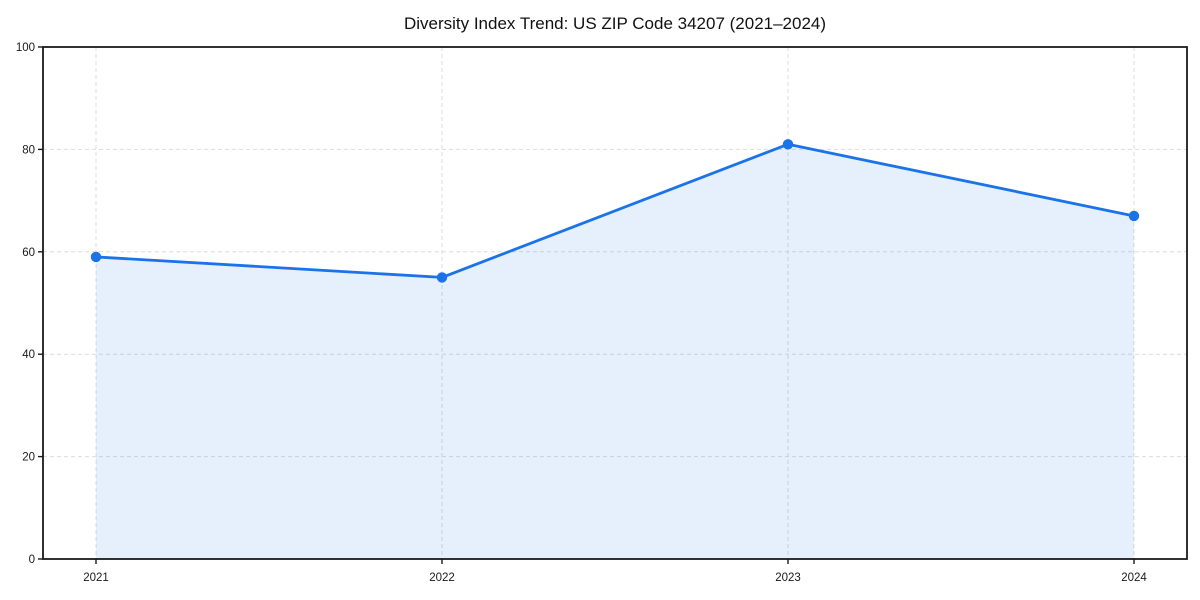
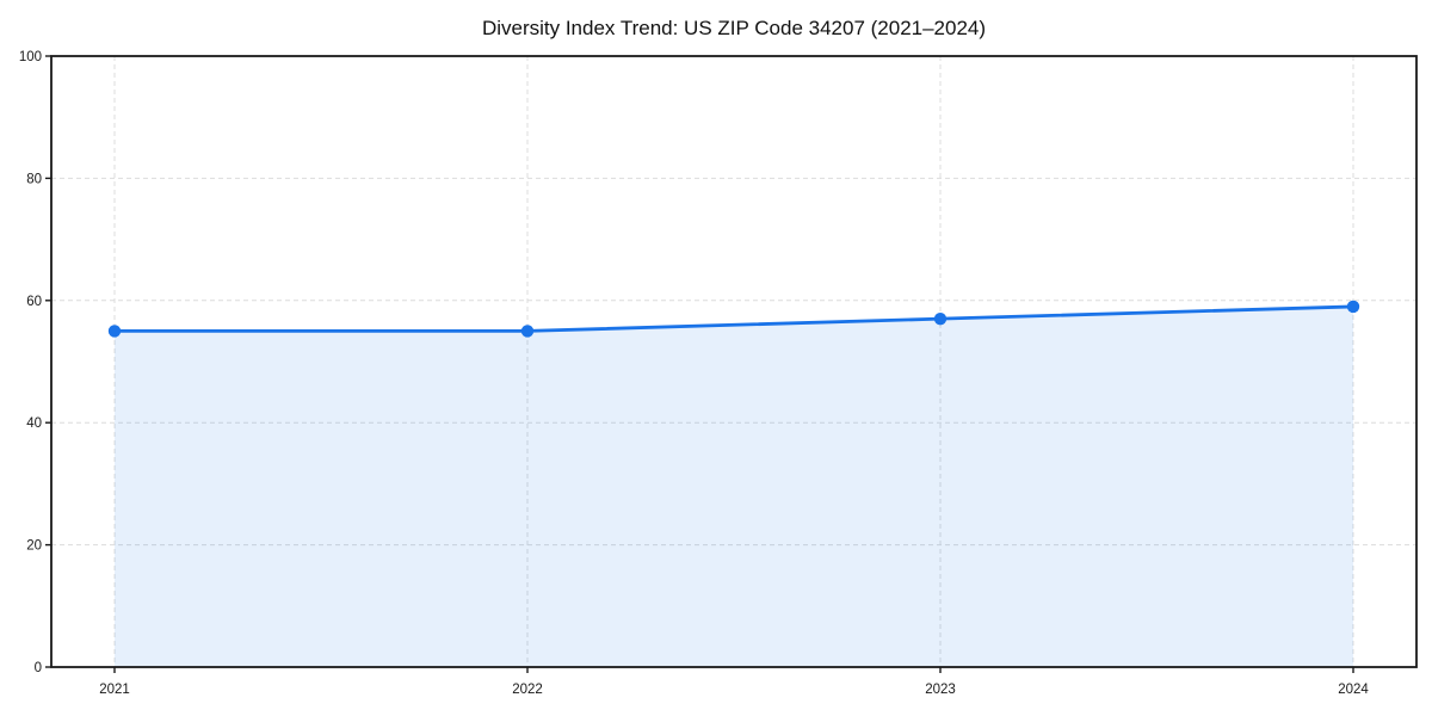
2021: 59 -> 55
2023: 81 -> 57
2024: 67 -> 59
